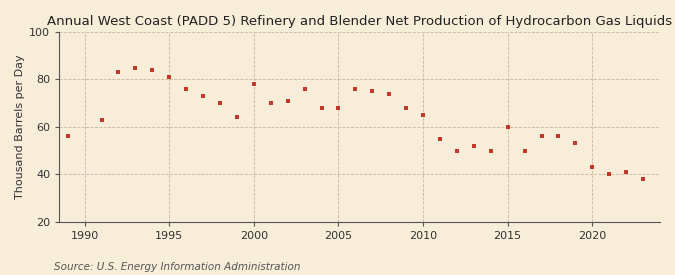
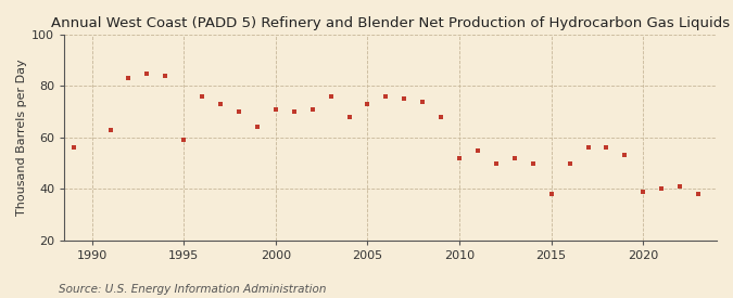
1995: 81 -> 59
2000: 78 -> 71
2005: 68 -> 73
2010: 65 -> 52
2015: 60 -> 38
2020: 43 -> 39
